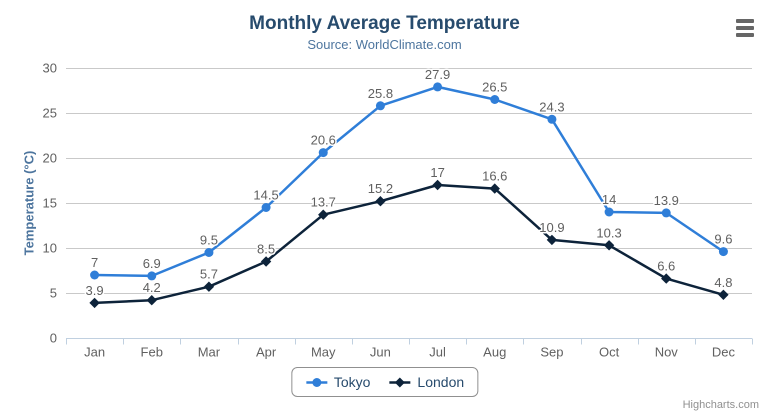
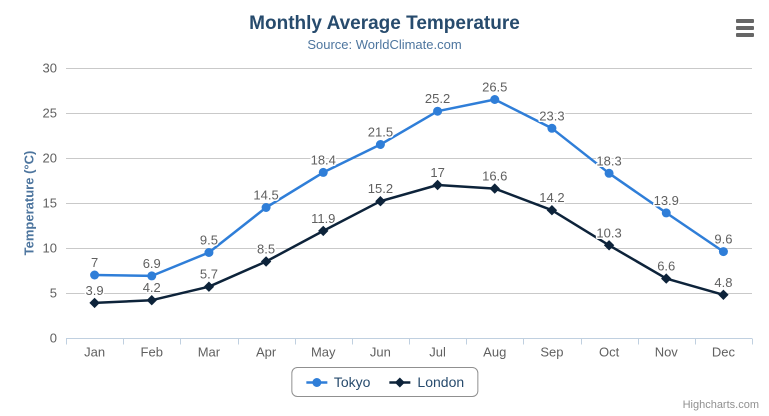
Tokyo/May: 20.6 -> 18.4
London/May: 13.7 -> 11.9
Tokyo/Jun: 25.8 -> 21.5
Tokyo/Jul: 27.9 -> 25.2
Tokyo/Sep: 24.3 -> 23.3
London/Sep: 10.9 -> 14.2
Tokyo/Oct: 14 -> 18.3
